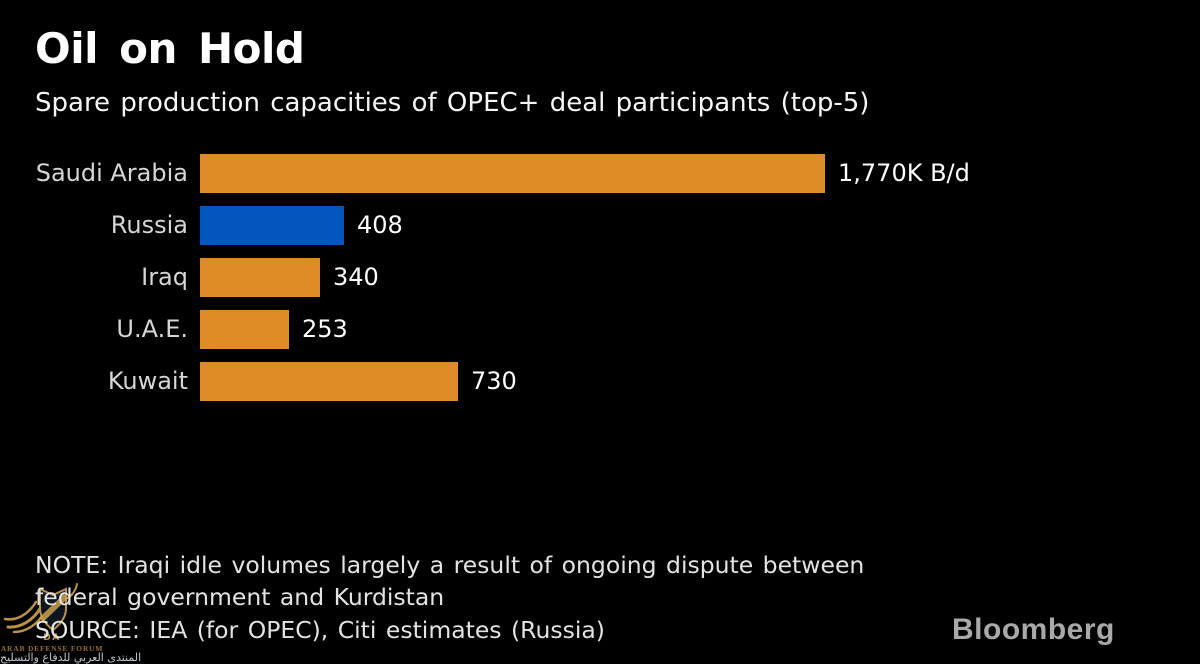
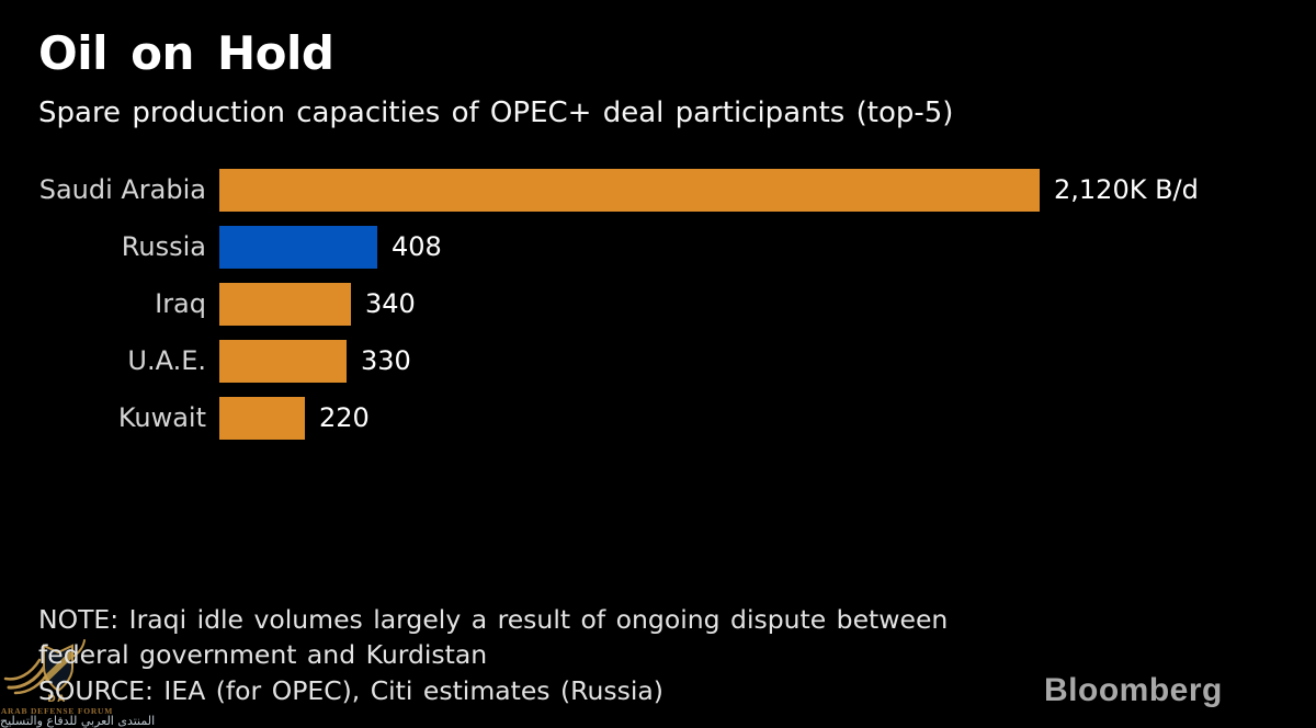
Saudi Arabia: 1,770K -> 2,120K
U.A.E.: 253 -> 330
Kuwait: 730 -> 220
